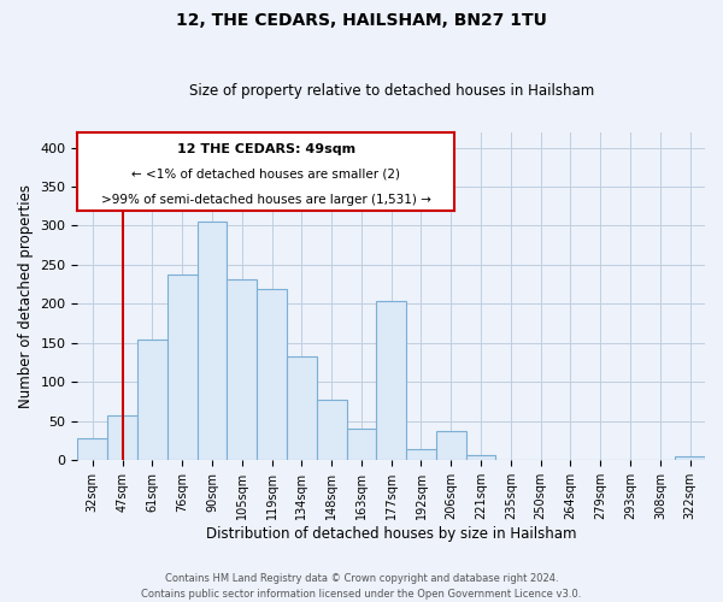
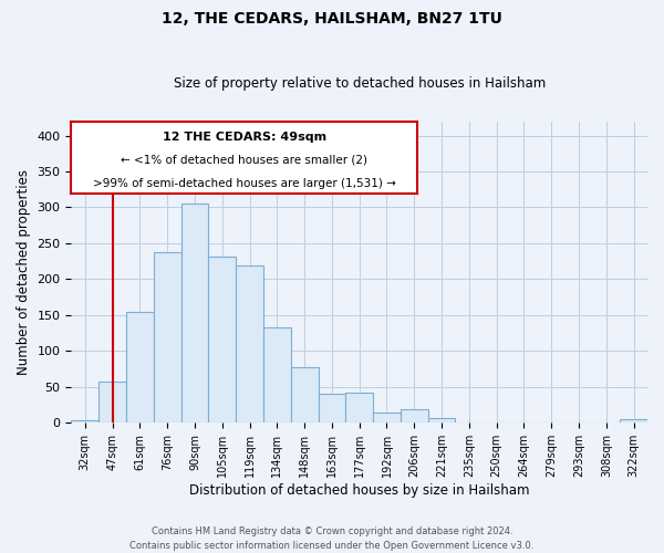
32sqm: 28 -> 3
177sqm: 204 -> 42
206sqm: 38 -> 19
